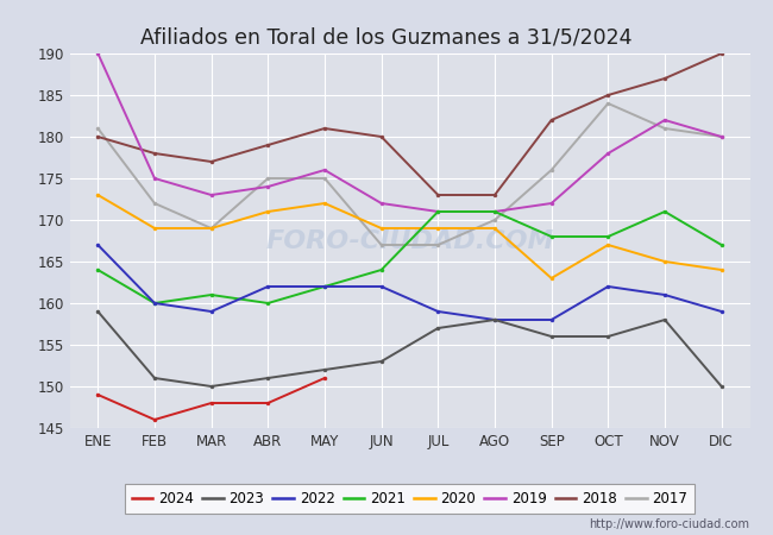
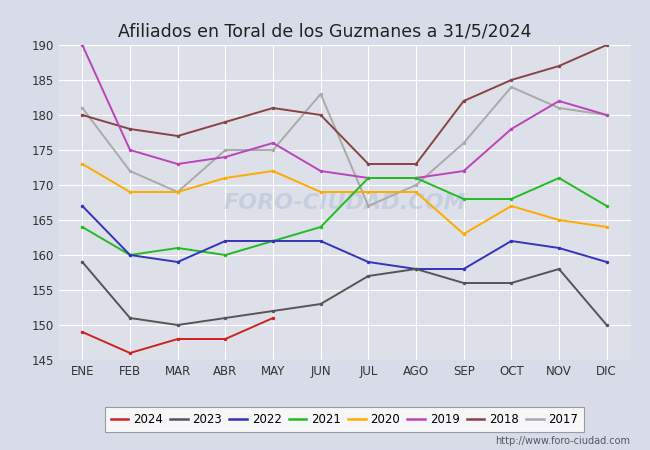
2017/JUN: 167 -> 183
